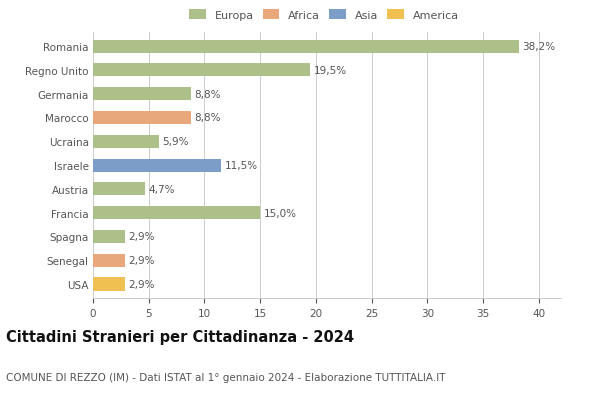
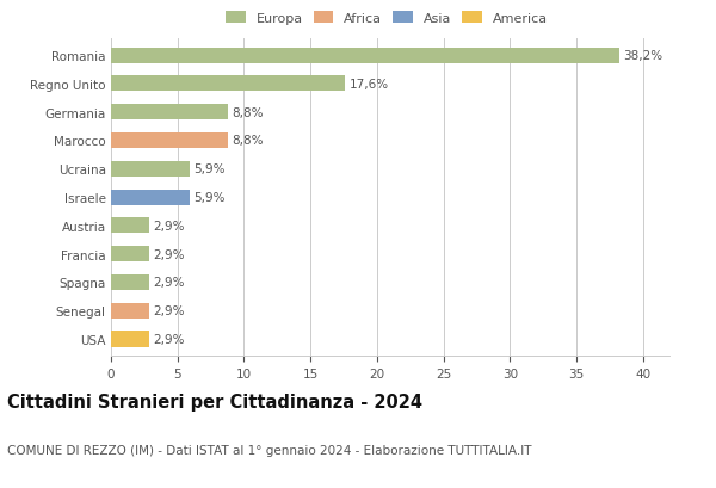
Regno Unito: 19,5% -> 17,6%
Israele: 11,5% -> 5,9%
Austria: 4,7% -> 2,9%
Francia: 15,0% -> 2,9%
